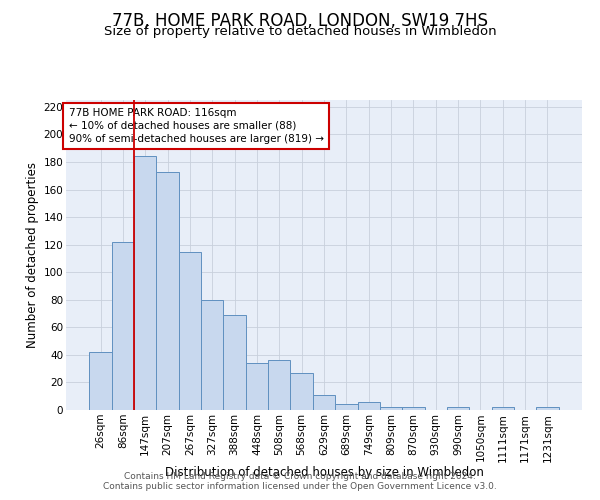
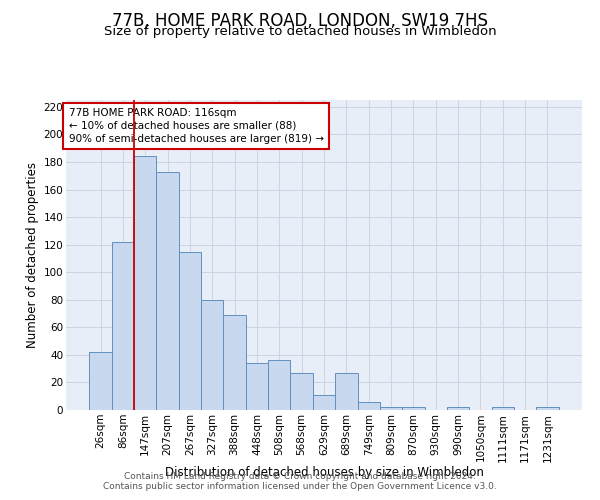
689sqm: 4 -> 27
